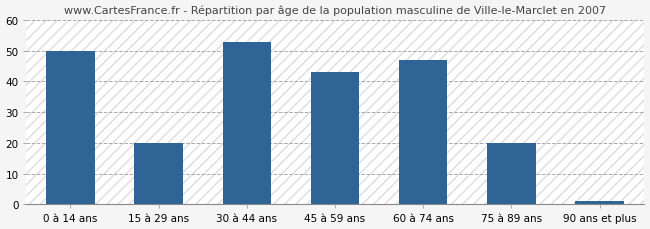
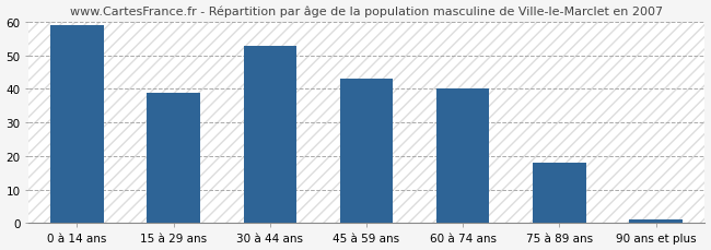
0 à 14 ans: 50 -> 59
15 à 29 ans: 20 -> 39
60 à 74 ans: 47 -> 40
75 à 89 ans: 20 -> 18
